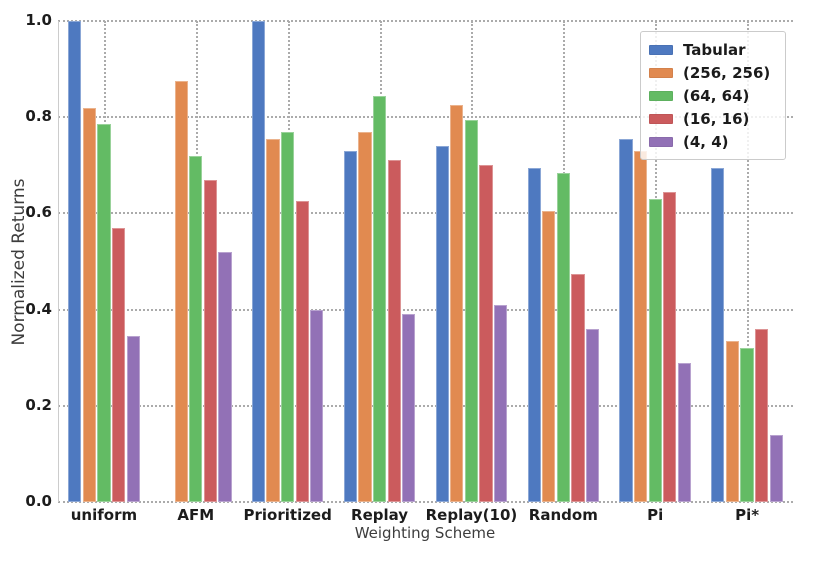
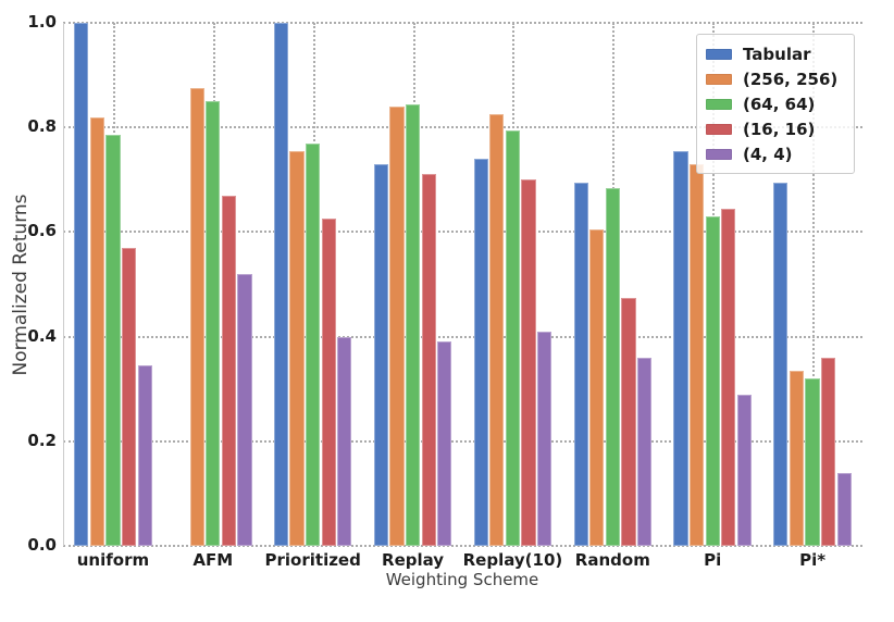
(64, 64)/AFM: 0.72 -> 0.85
(256, 256)/Replay: 0.77 -> 0.84
